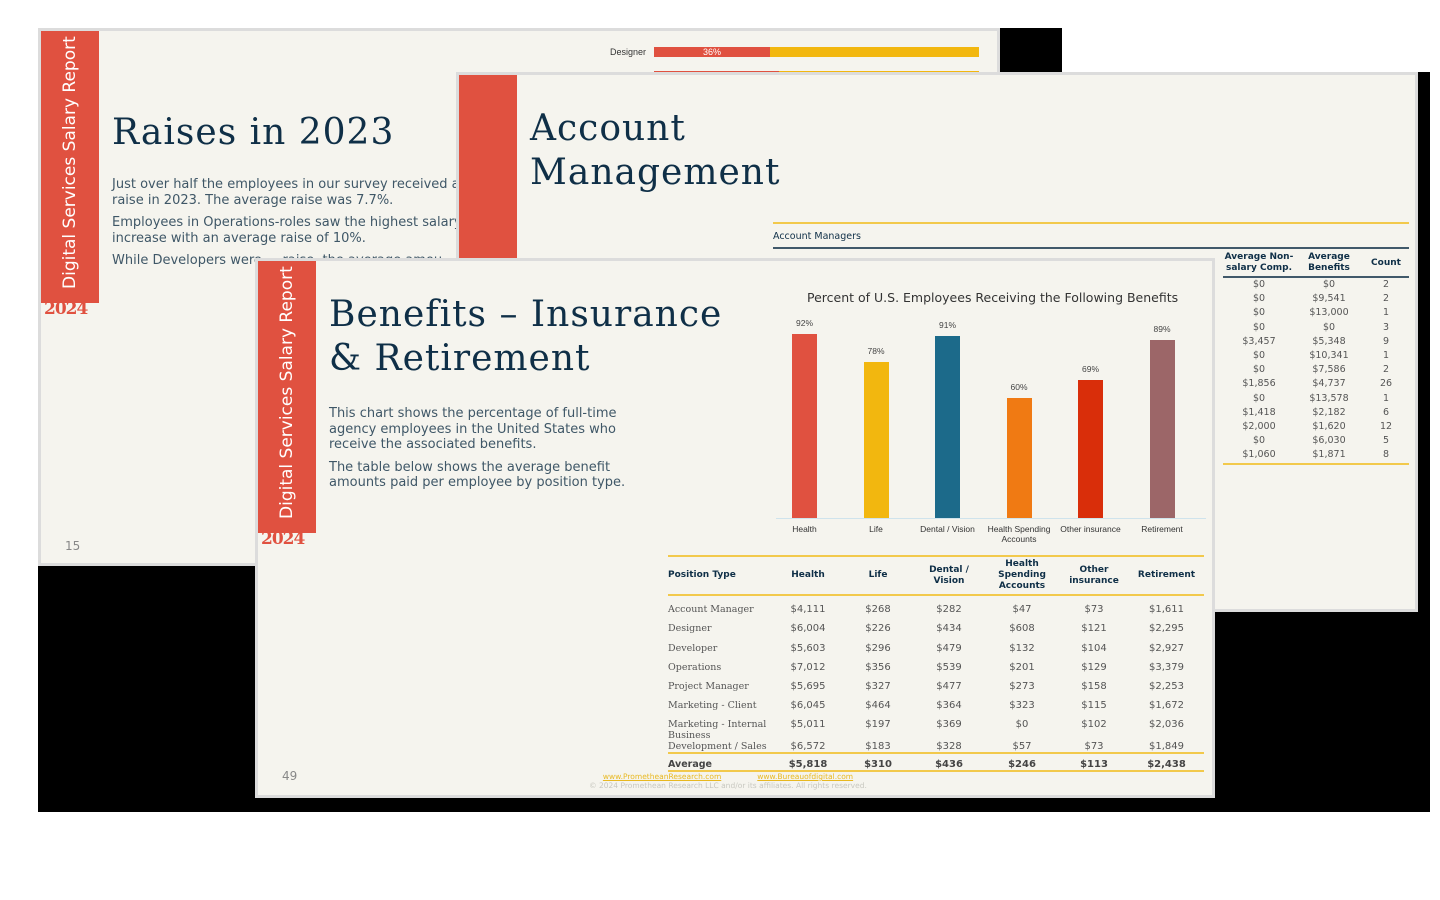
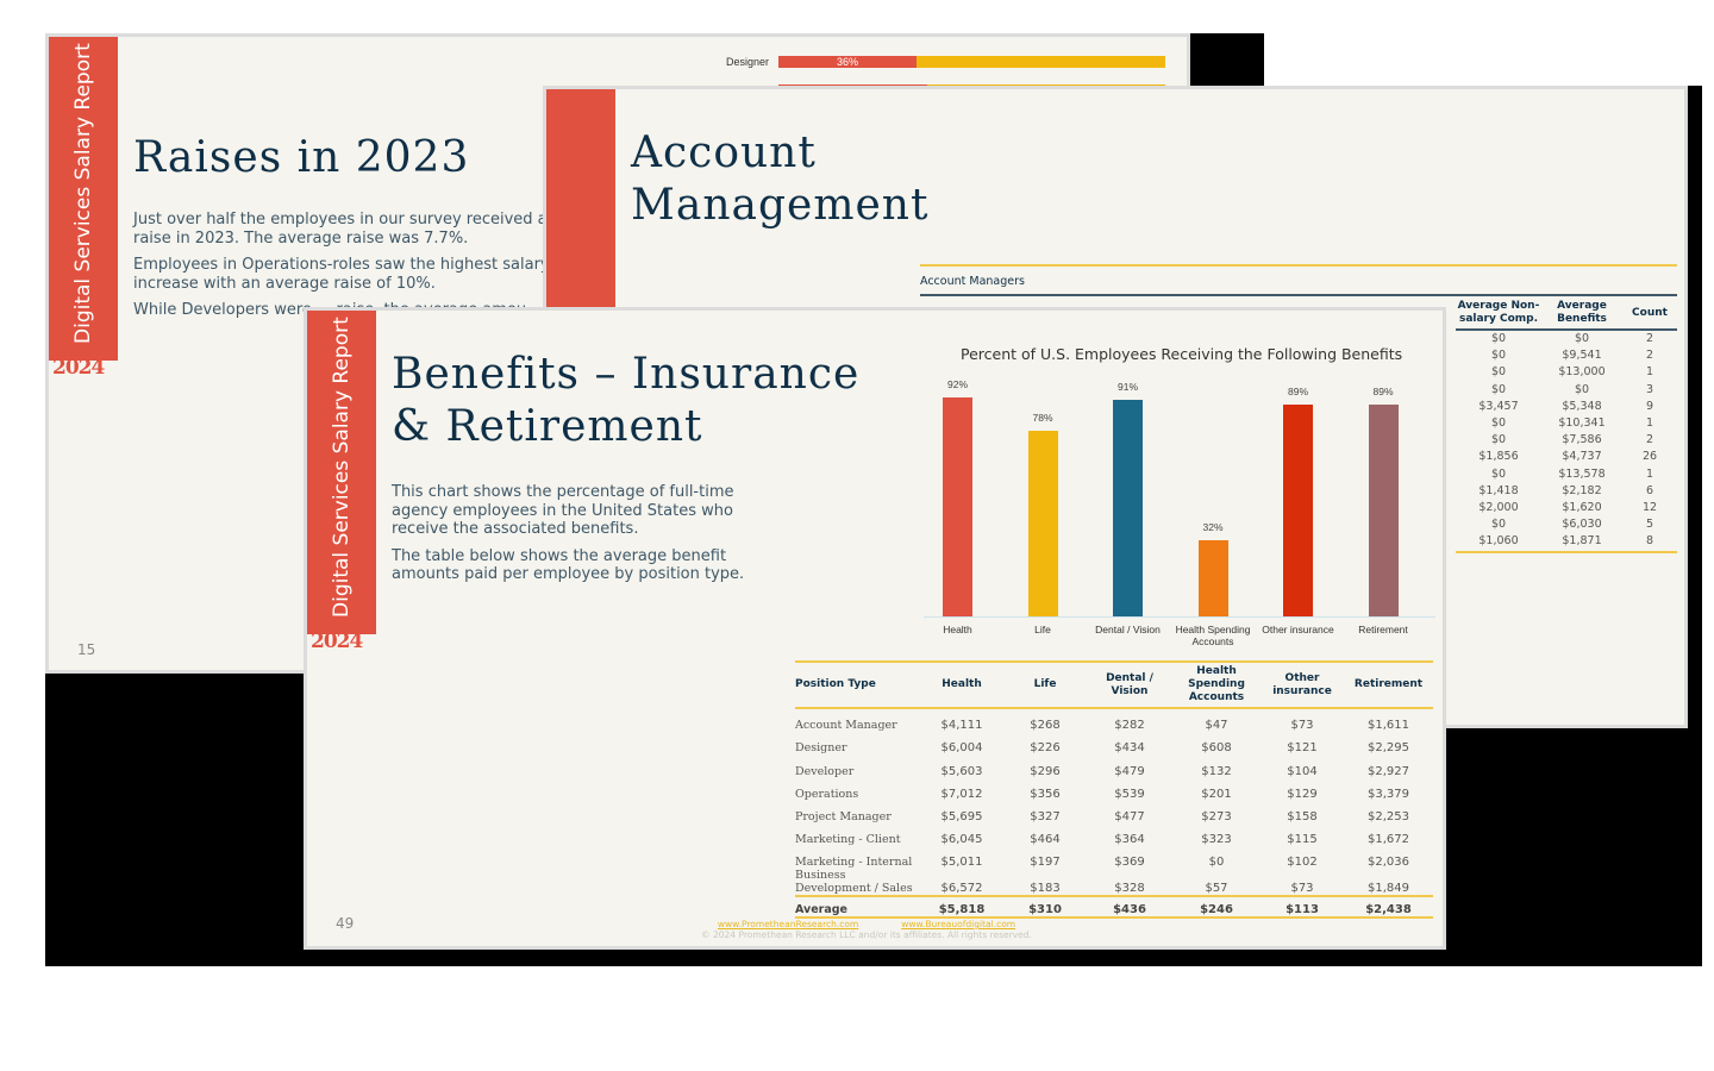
Health Spending Accounts: 60% -> 32%
Other insurance: 69% -> 89%
